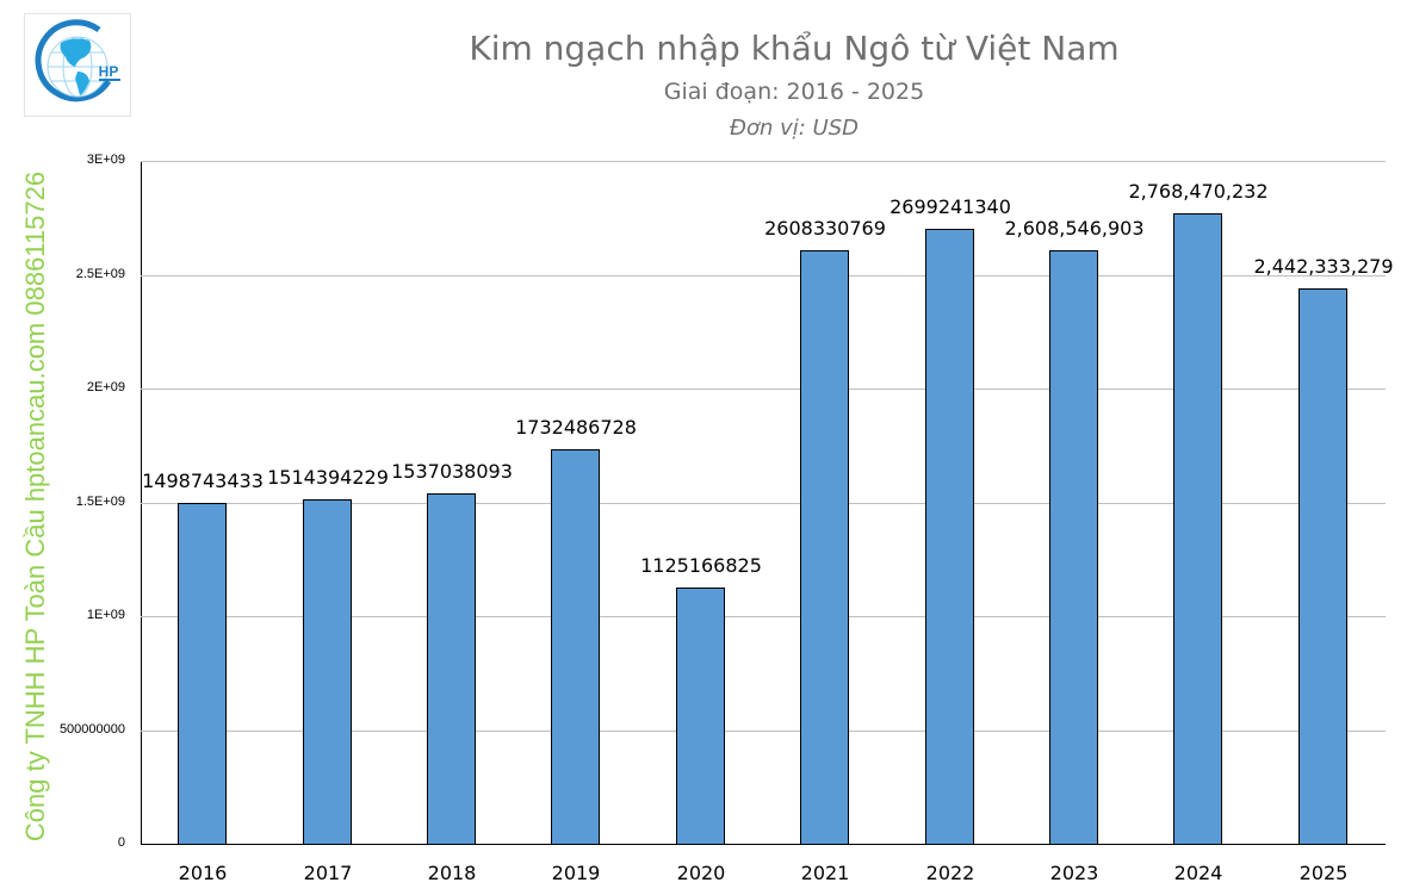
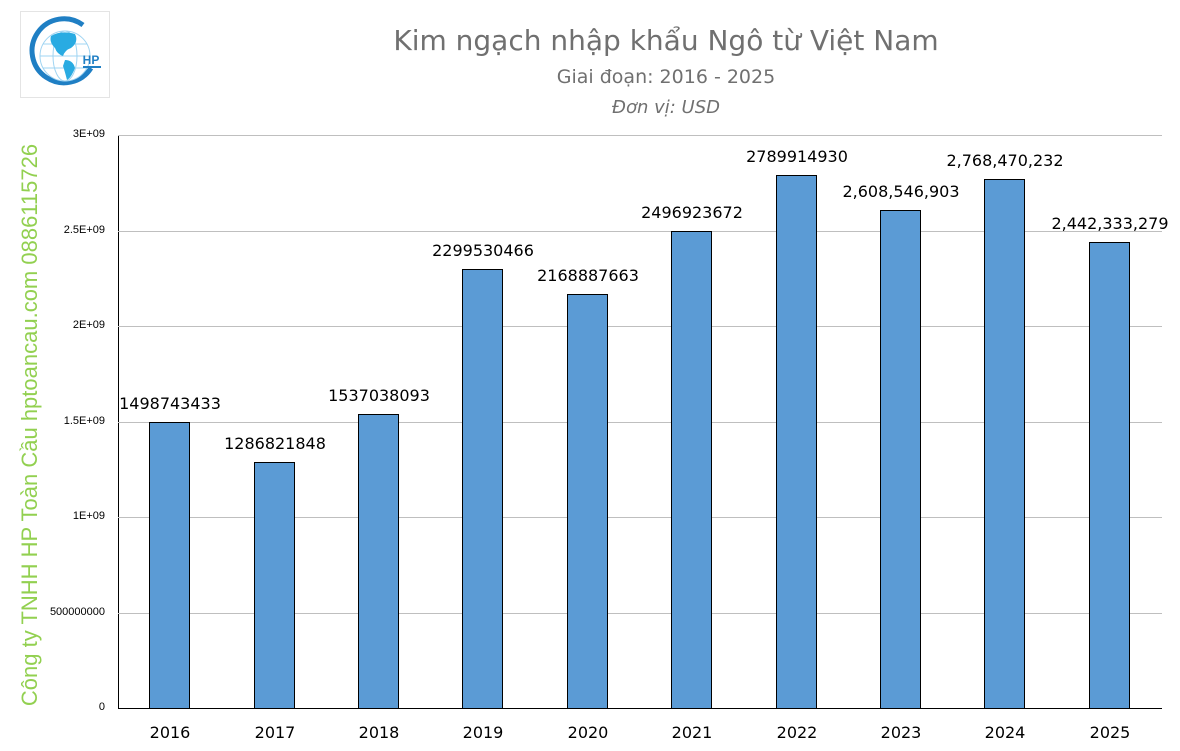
2017: 1514394229 -> 1286821848
2019: 1732486728 -> 2299530466
2020: 1125166825 -> 2168887663
2021: 2608330769 -> 2496923672
2022: 2699241340 -> 2789914930
